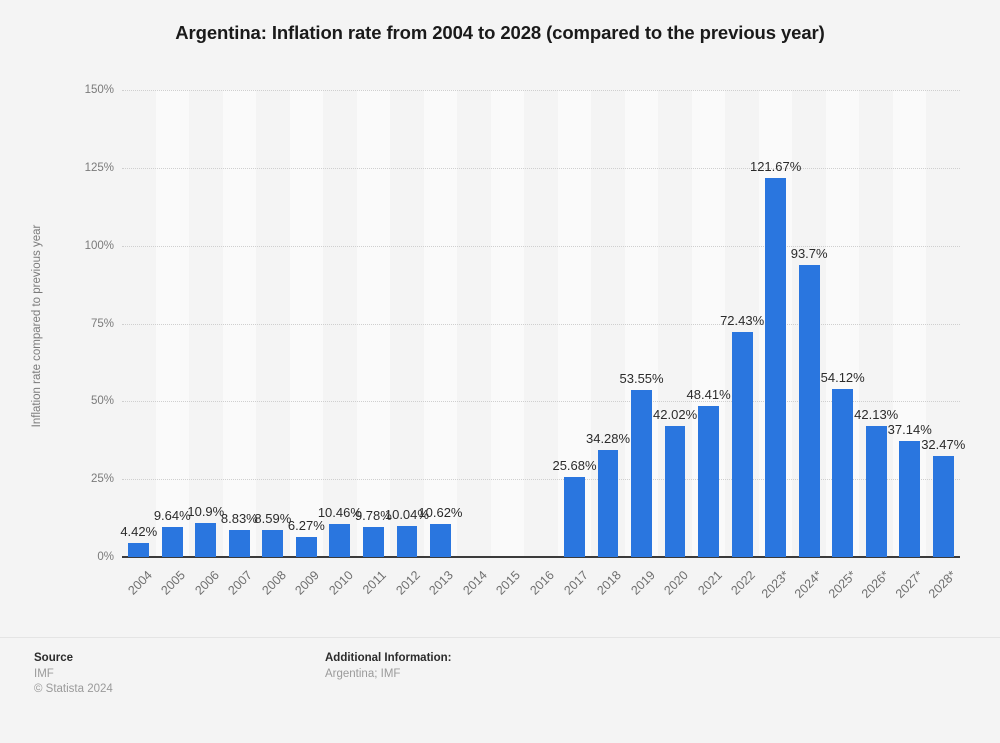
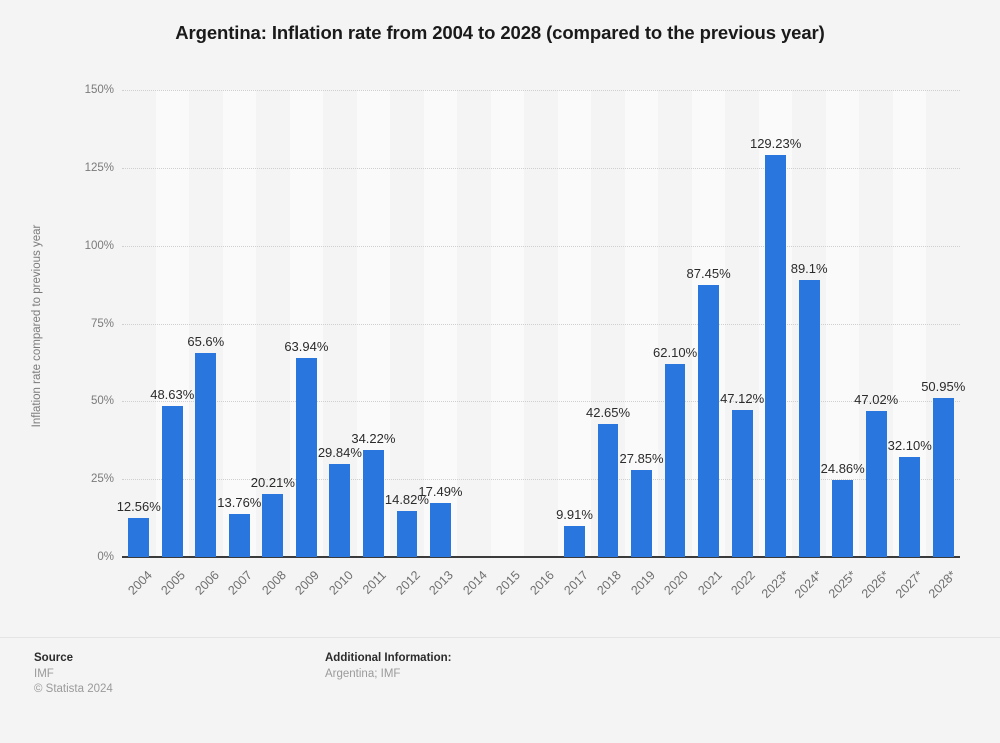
2004: 4.42% -> 12.56%
2005: 9.64% -> 48.63%
2006: 10.9% -> 65.6%
2007: 8.83% -> 13.76%
2008: 8.59% -> 20.21%
2009: 6.27% -> 63.94%
2010: 10.46% -> 29.84%
2011: 9.78% -> 34.22%
2012: 10.04% -> 14.82%
2013: 10.62% -> 17.49%
2017: 25.68% -> 9.91%
2018: 34.28% -> 42.65%
2019: 53.55% -> 27.85%
2020: 42.02% -> 62.10%
2021: 48.41% -> 87.45%
2022: 72.43% -> 47.12%
2023*: 121.67% -> 129.23%
2024*: 93.7% -> 89.1%
2025*: 54.12% -> 24.86%
2026*: 42.13% -> 47.02%
2027*: 37.14% -> 32.10%
2028*: 32.47% -> 50.95%
